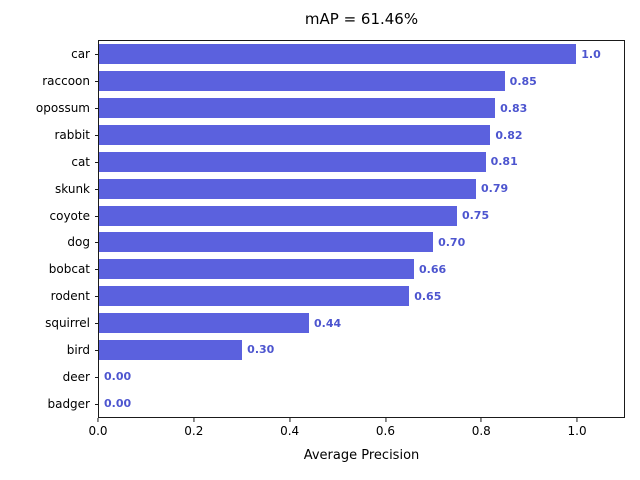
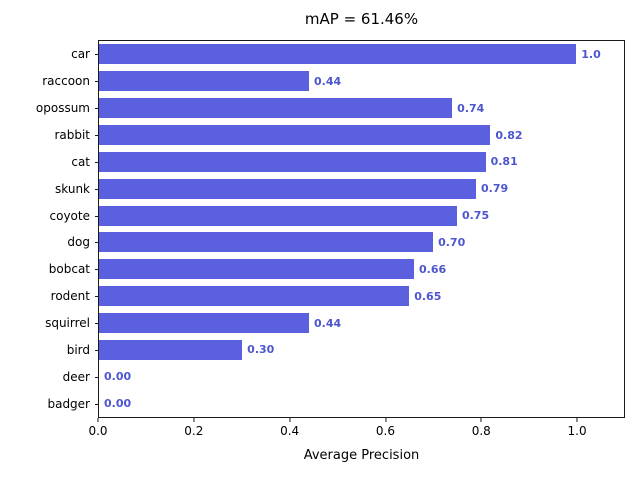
raccoon: 0.85 -> 0.44
opossum: 0.83 -> 0.74
